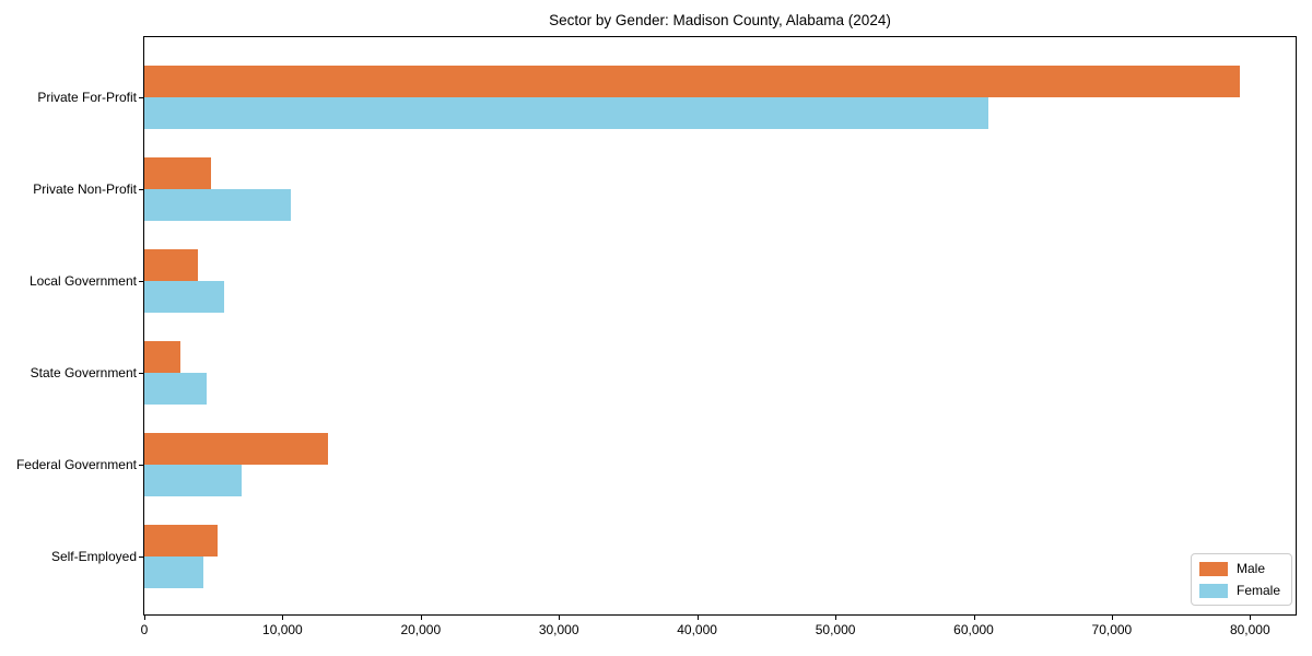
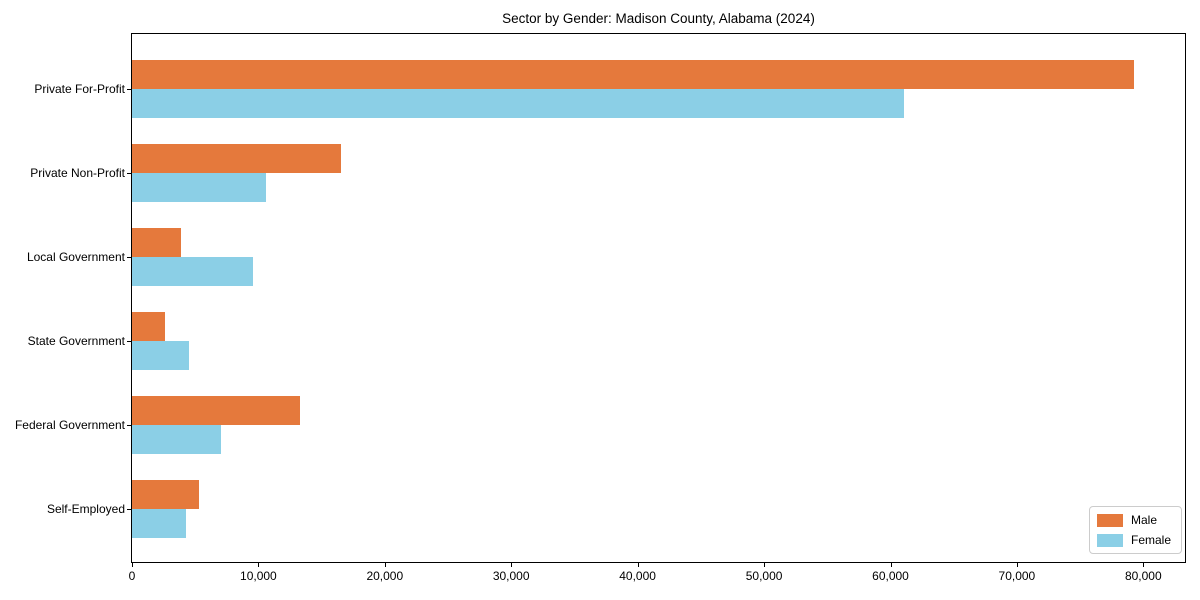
Male/Private Non-Profit: 4800 -> 16500
Female/Local Government: 5800 -> 9600
